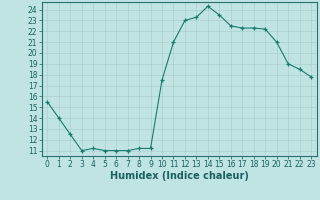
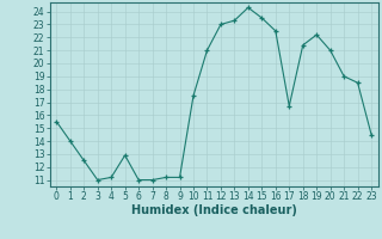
5: 11.0 -> 12.9
17: 22.3 -> 16.7
18: 22.3 -> 21.4
23: 17.8 -> 14.5
